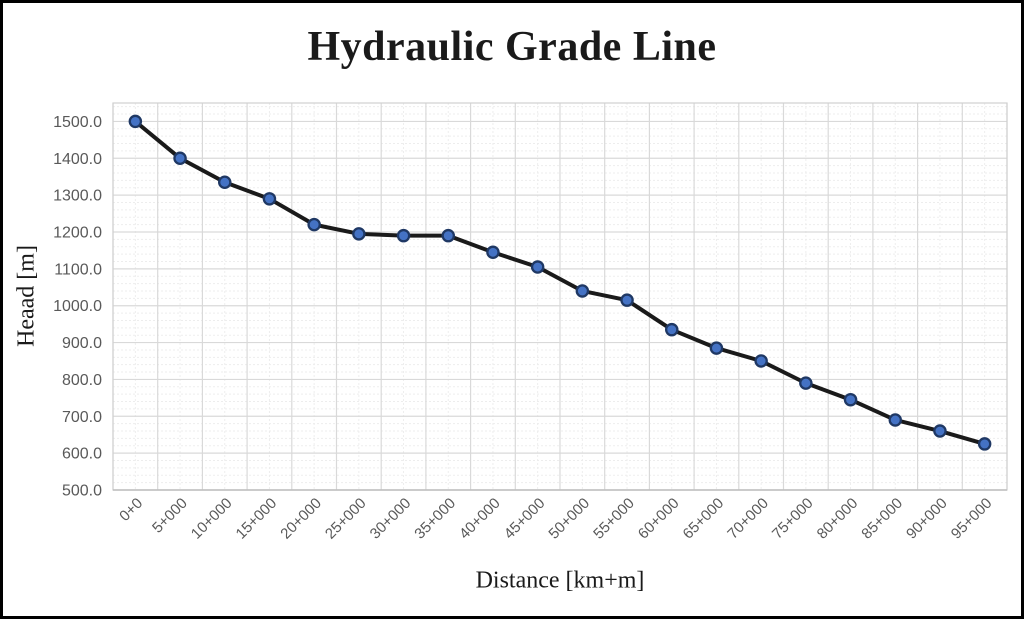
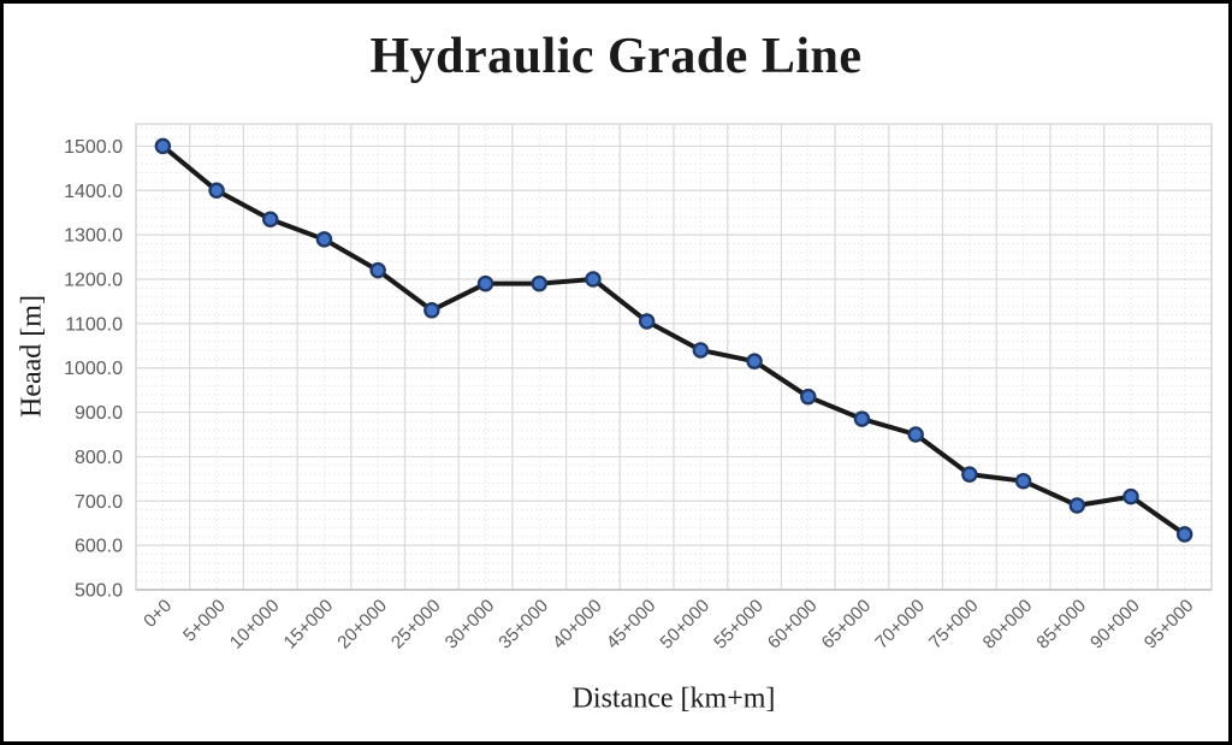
25+000: 1200 -> 1130
40+000: 1140 -> 1200
75+000: 790 -> 760
90+000: 660 -> 710
